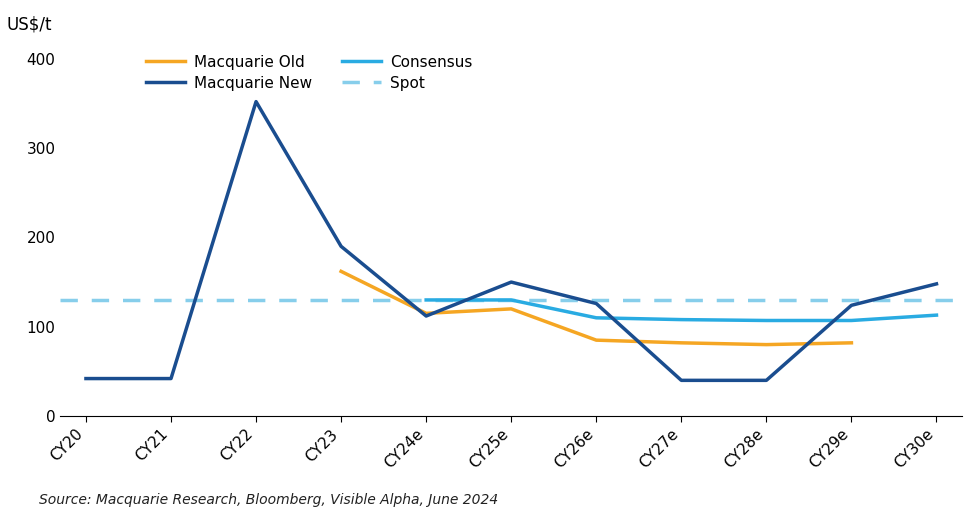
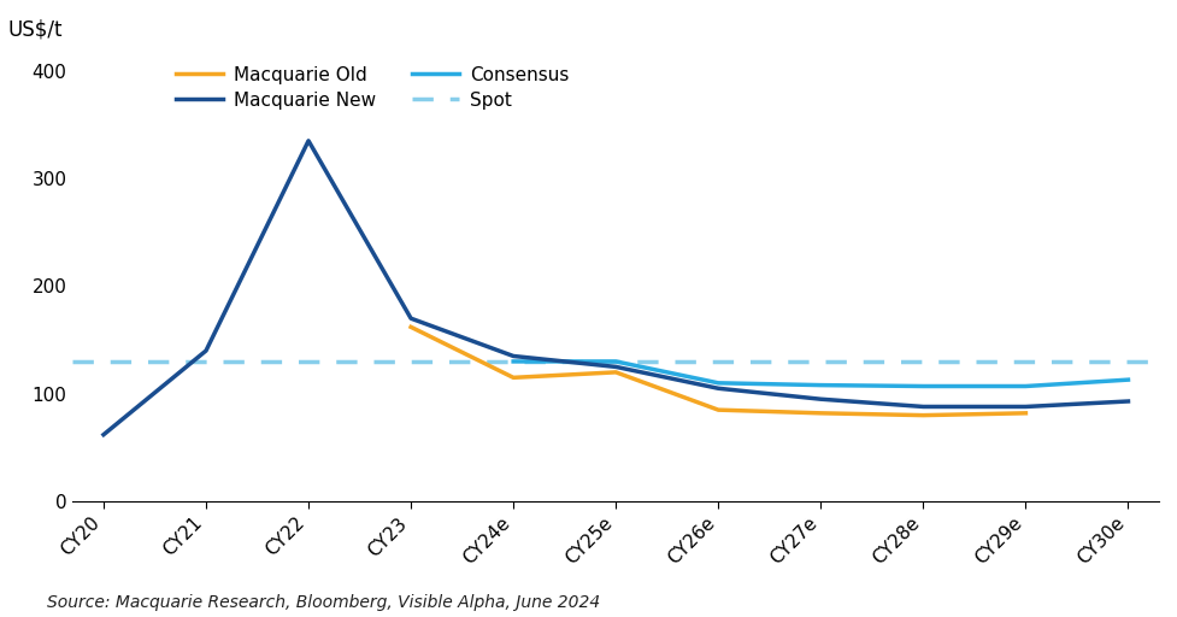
Macquarie New/CY20: 42 -> 62
Macquarie New/CY21: 42 -> 140
Macquarie New/CY22: 352 -> 335
Macquarie New/CY23: 190 -> 170
Macquarie New/CY24e: 112 -> 135
Macquarie New/CY25e: 150 -> 125
Macquarie New/CY26e: 126 -> 105
Macquarie New/CY27e: 40 -> 95
Macquarie New/CY28e: 40 -> 88
Macquarie New/CY29e: 124 -> 88
Macquarie New/CY30e: 148 -> 93
